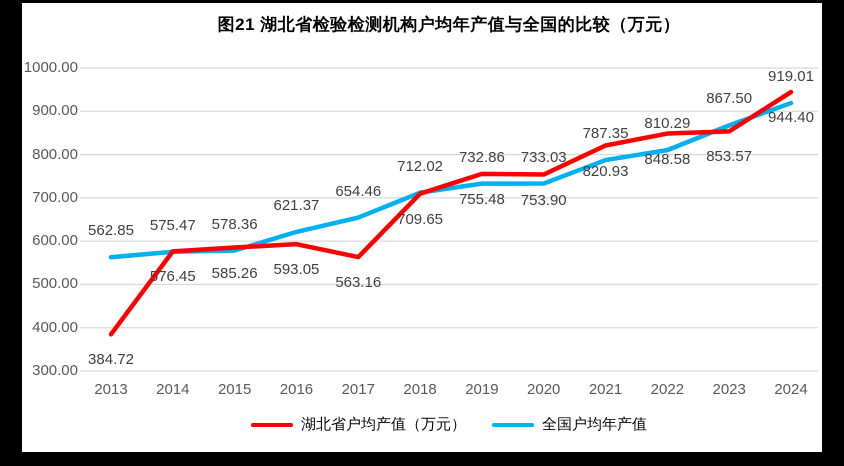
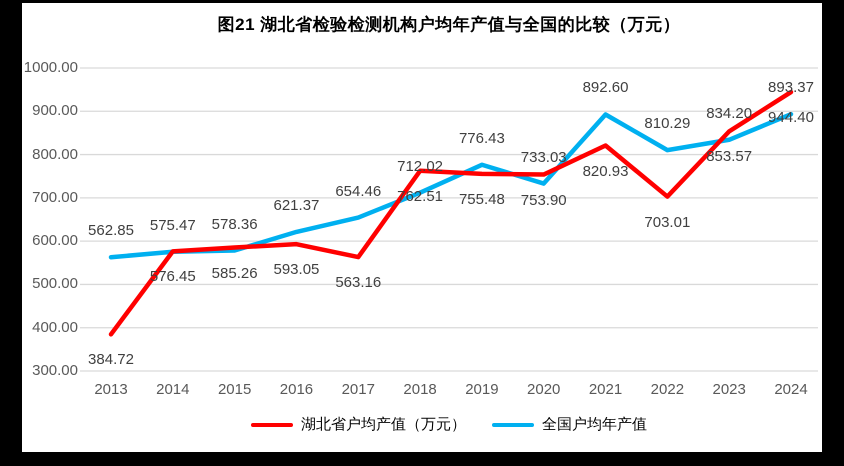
湖北省户均产值（万元）/2018: 709.65 -> 762.51
全国户均年产值/2019: 732.86 -> 776.43
全国户均年产值/2021: 787.35 -> 892.60
湖北省户均产值（万元）/2022: 848.58 -> 703.01
全国户均年产值/2023: 867.50 -> 834.20
全国户均年产值/2024: 919.01 -> 893.37
